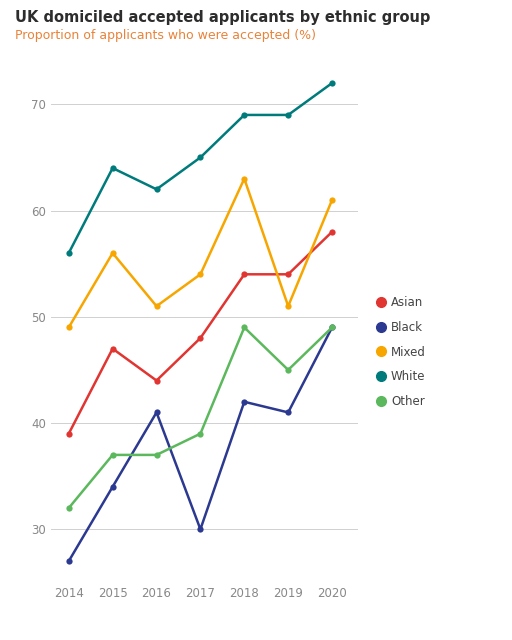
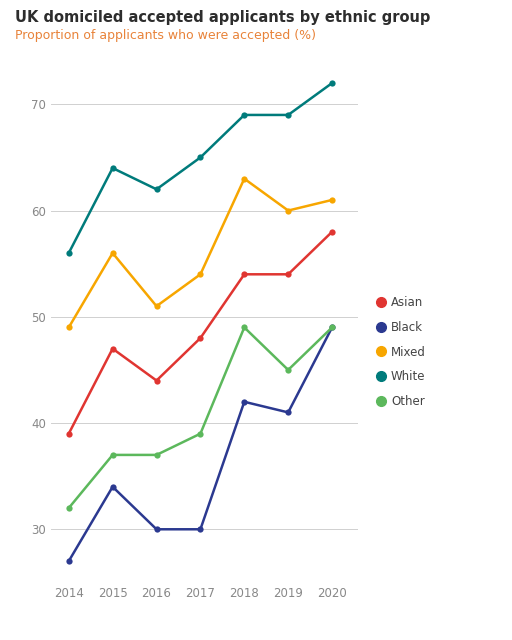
Black/2016: 41 -> 30
Mixed/2019: 51 -> 60
